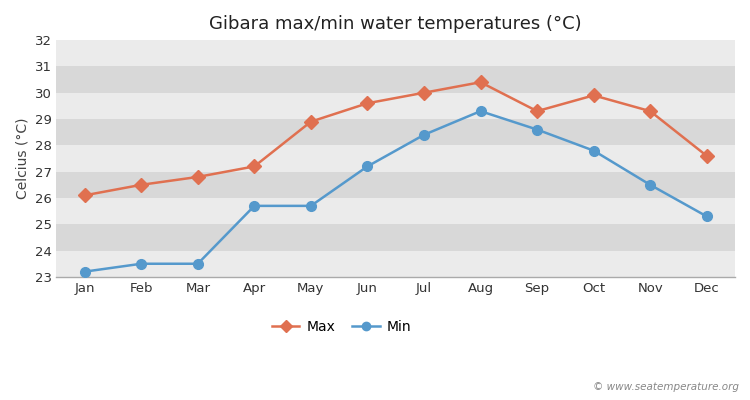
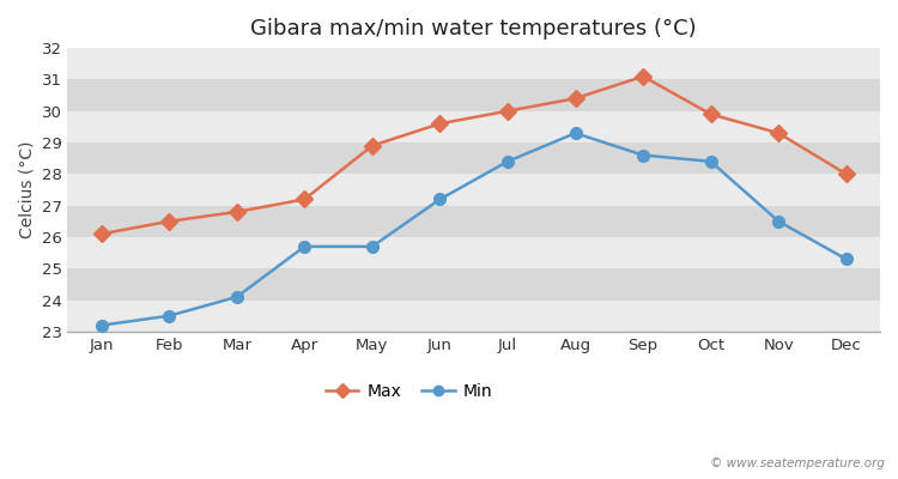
Min/Mar: 23.5 -> 24.1
Max/Sep: 29.3 -> 31.1
Min/Oct: 27.8 -> 28.4
Max/Dec: 27.6 -> 28.0
